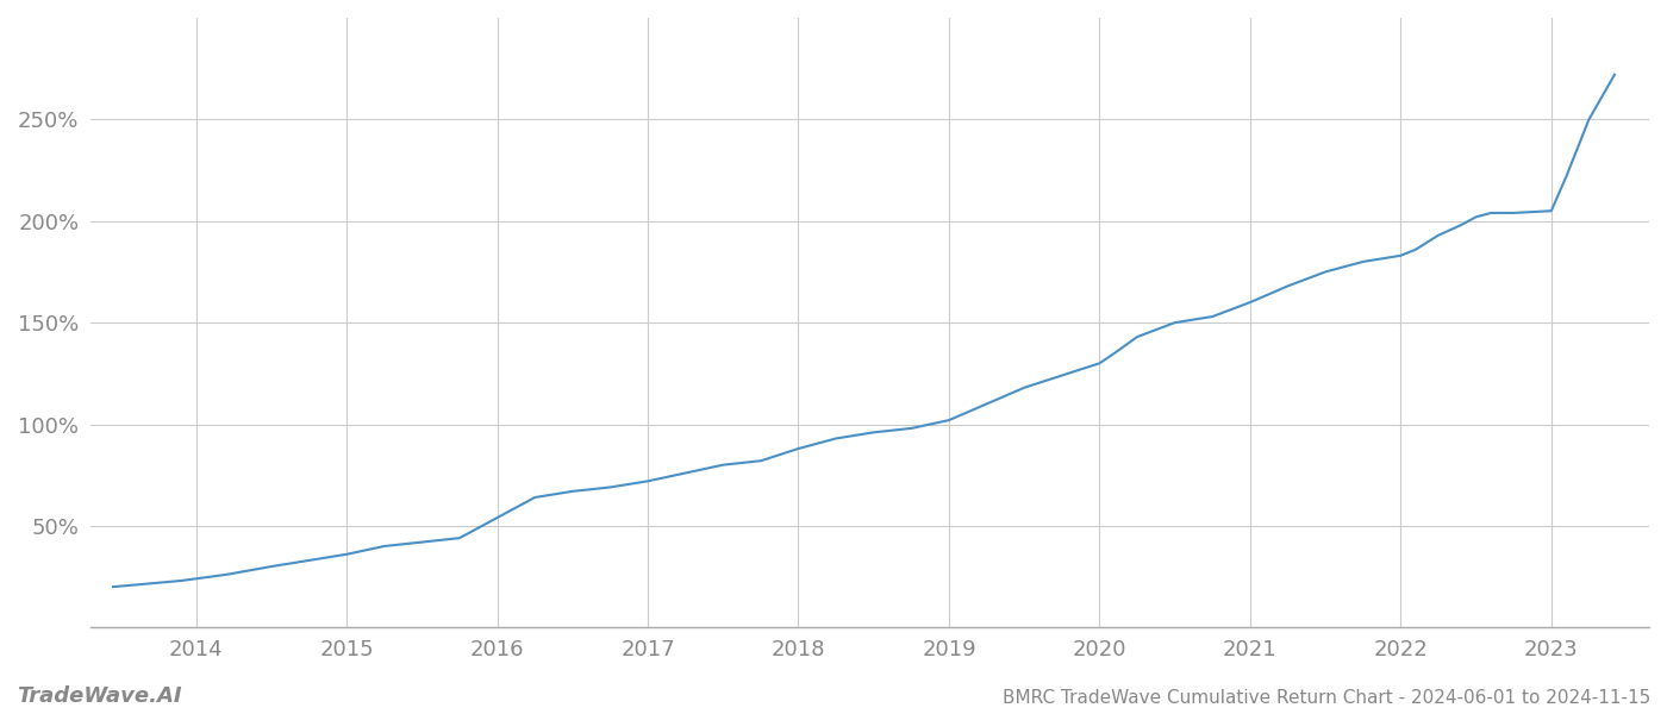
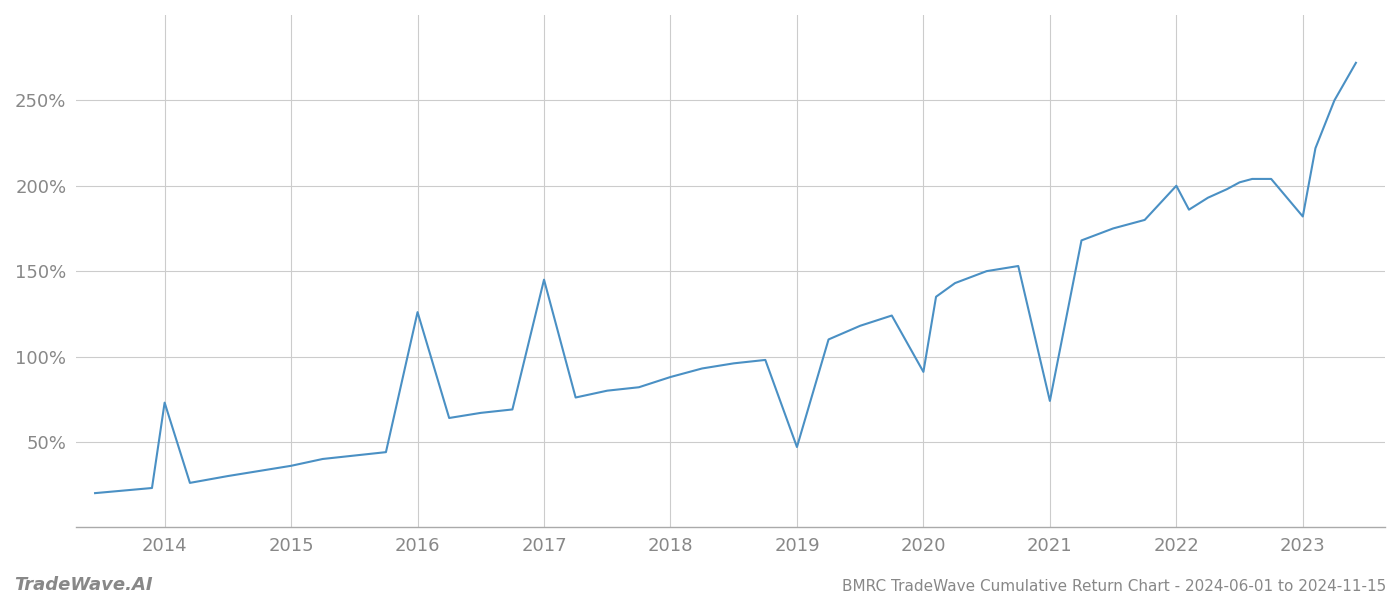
2014: 24% -> 73%
2016: 54% -> 126%
2017: 72% -> 145%
2019: 102% -> 47%
2020: 130% -> 91%
2021: 160% -> 74%
2022: 183% -> 200%
2023: 205% -> 182%
